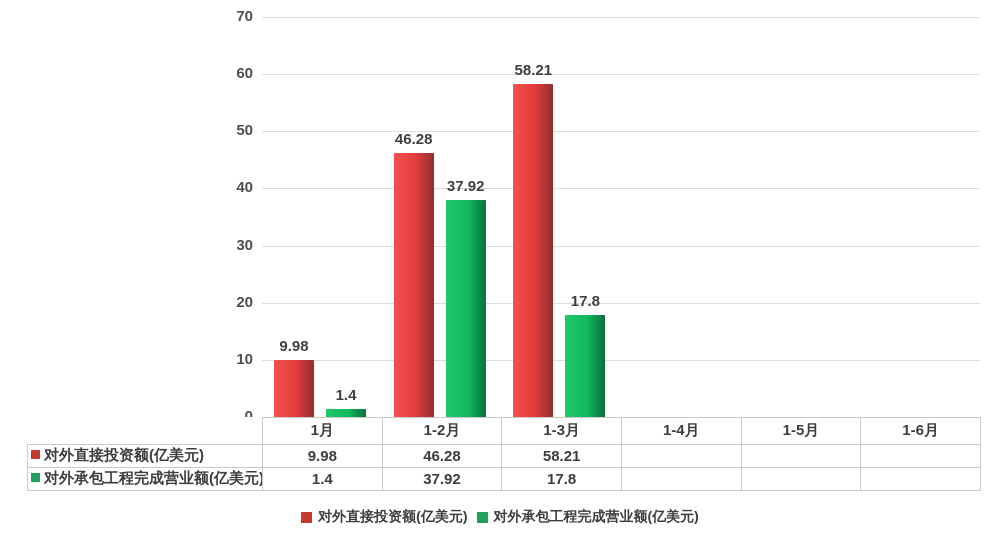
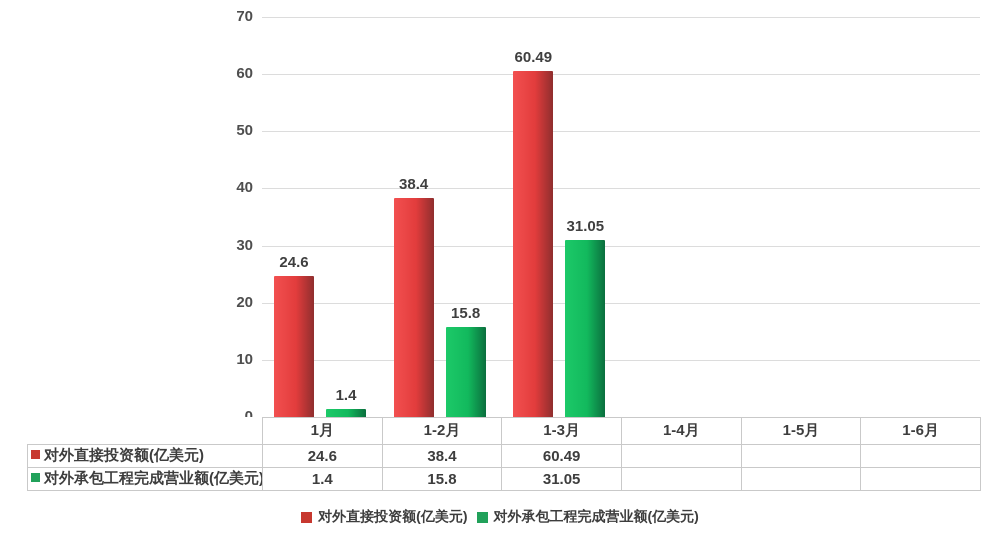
对外直接投资额(亿美元)/1月: 9.98 -> 24.6
对外直接投资额(亿美元)/1-2月: 46.28 -> 38.4
对外承包工程完成营业额(亿美元)/1-2月: 37.92 -> 15.8
对外直接投资额(亿美元)/1-3月: 58.21 -> 60.49
对外承包工程完成营业额(亿美元)/1-3月: 17.8 -> 31.05
